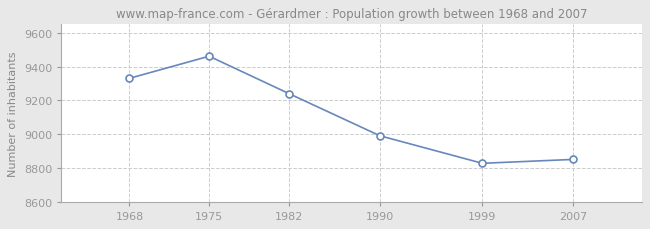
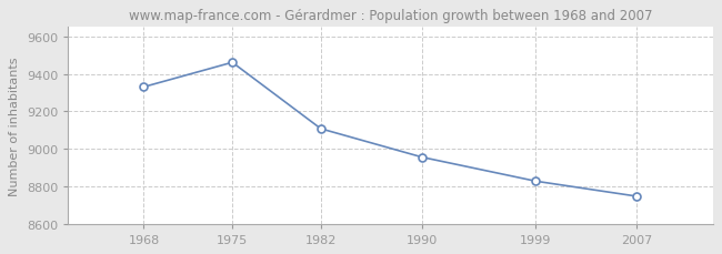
1982: 9240 -> 9110
1990: 8990 -> 8960
2007: 8850 -> 8750
